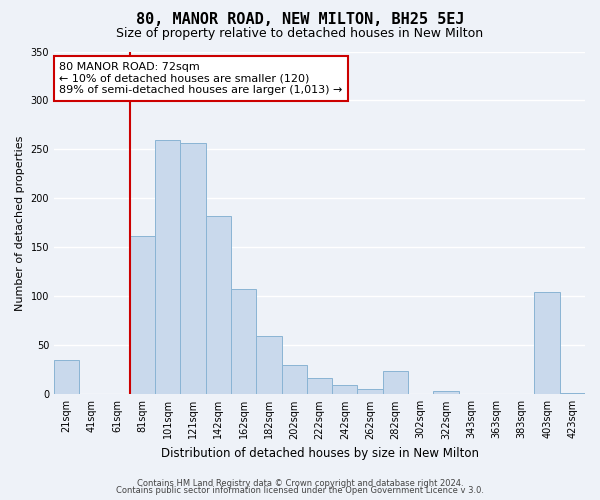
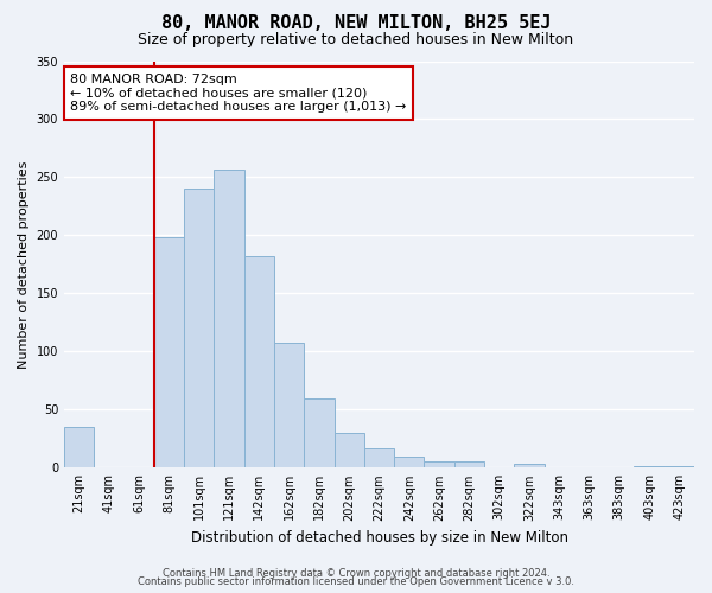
81sqm: 162 -> 198
101sqm: 260 -> 240
282sqm: 24 -> 5
403sqm: 104 -> 1
